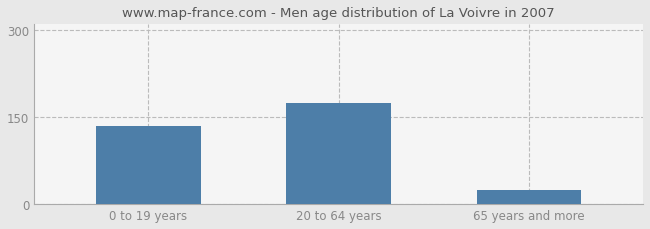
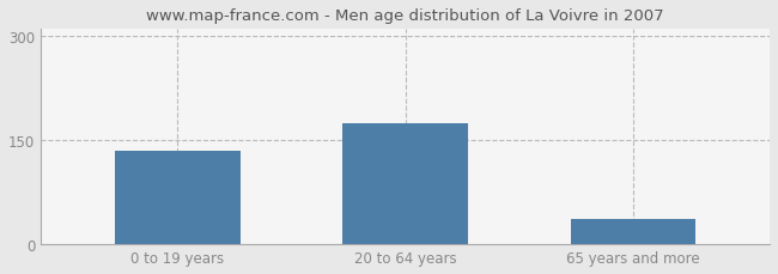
65 years and more: 25 -> 36
